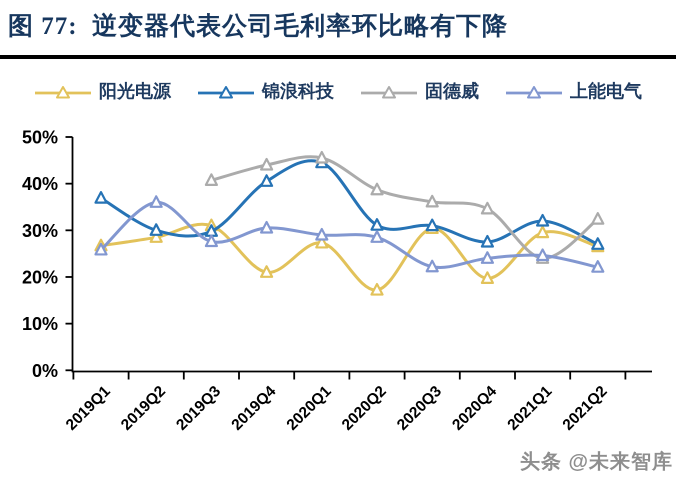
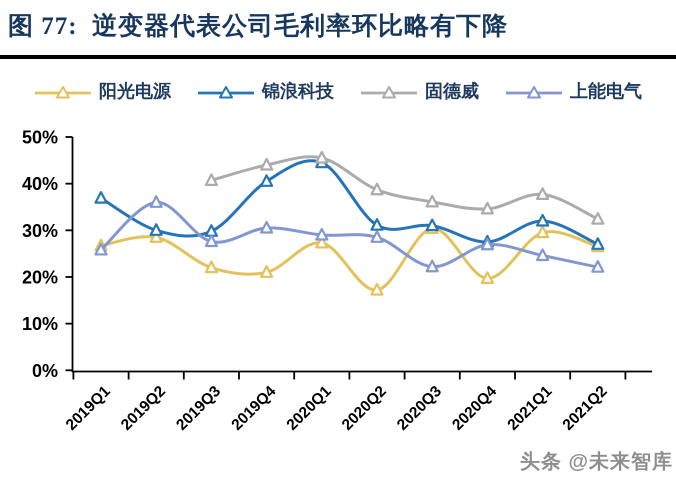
阳光电源/2019Q3: 31% -> 22%
上能电气/2020Q4: 24% -> 27%
固德威/2021Q1: 24% -> 38%
